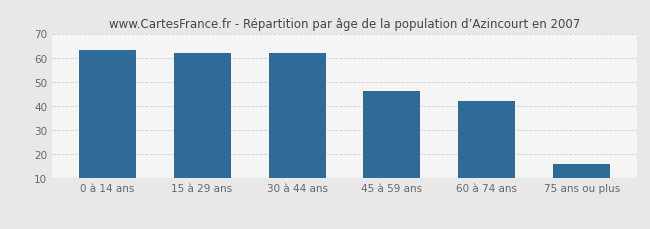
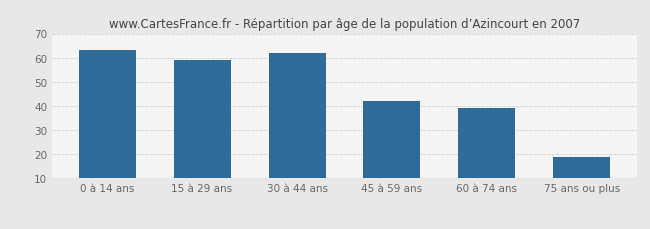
15 à 29 ans: 62 -> 59
45 à 59 ans: 46 -> 42
60 à 74 ans: 42 -> 39
75 ans ou plus: 16 -> 19
